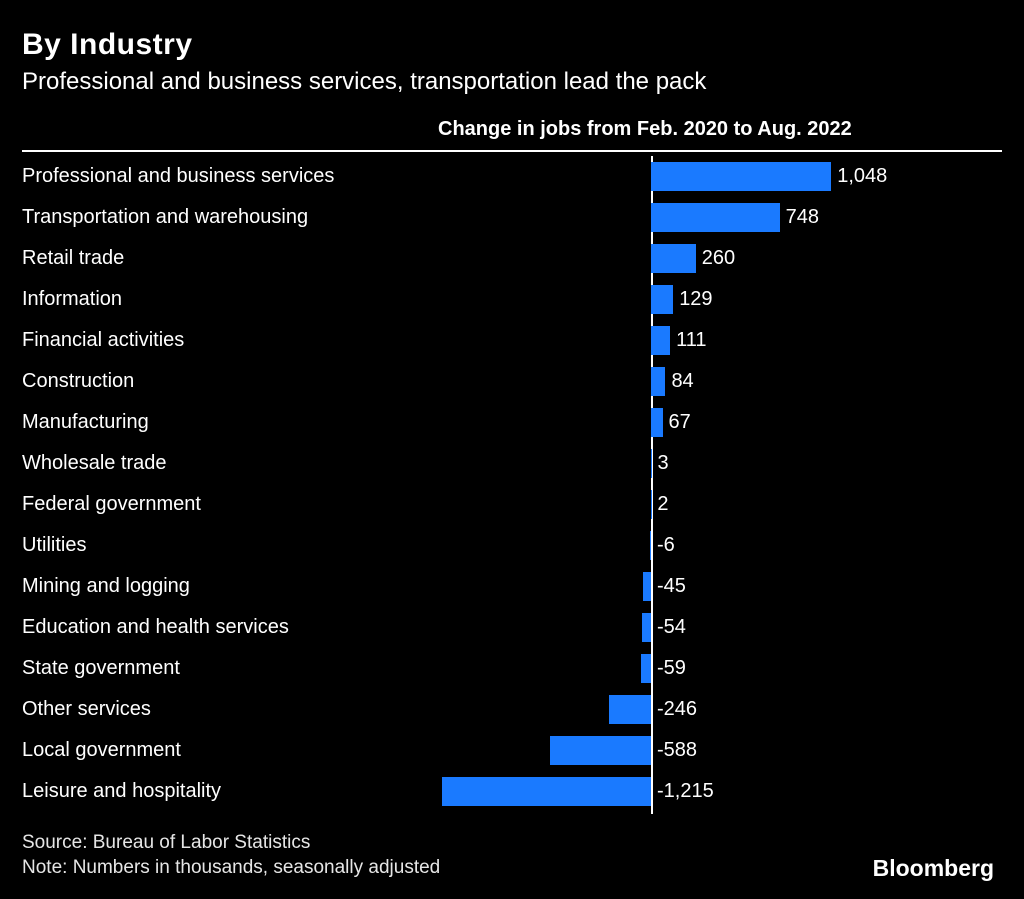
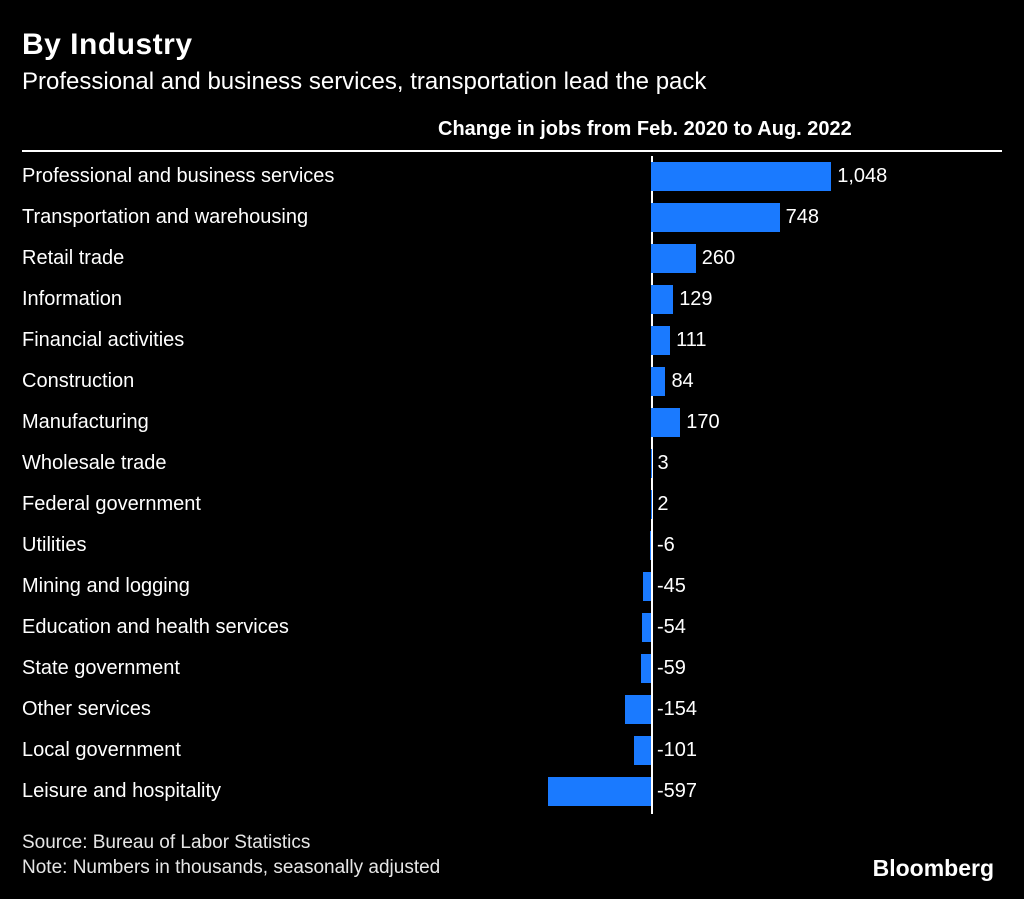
Manufacturing: 67 -> 170
Other services: -246 -> -154
Local government: -588 -> -101
Leisure and hospitality: -1,215 -> -597
